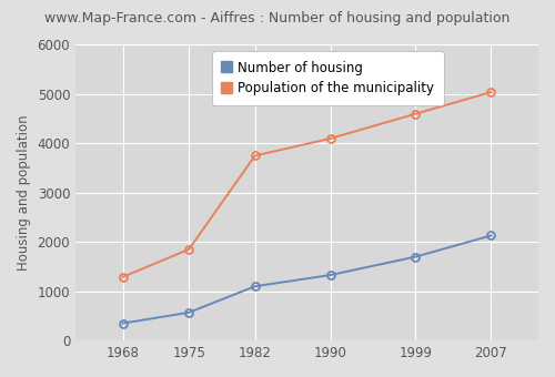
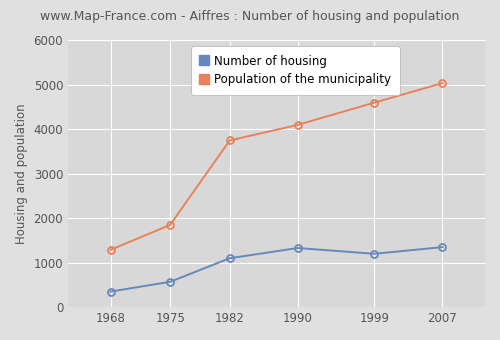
Number of housing/1999: 1700 -> 1200
Number of housing/2007: 2130 -> 1350
